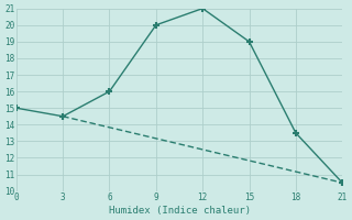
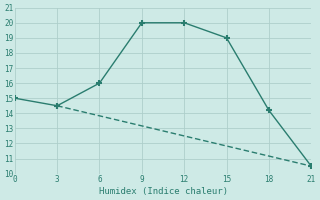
12: 21.0 -> 20.0
18: 13.5 -> 14.2
